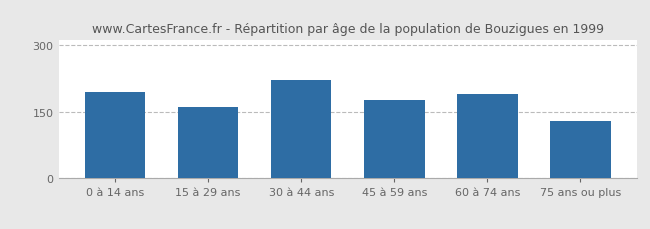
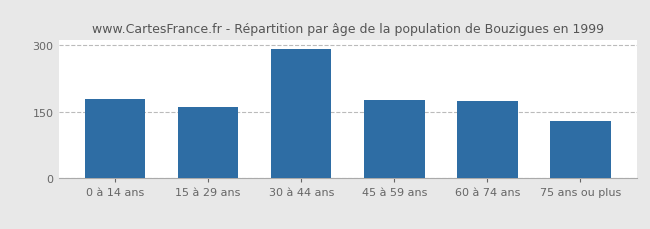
0 à 14 ans: 195 -> 178
30 à 44 ans: 220 -> 290
60 à 74 ans: 190 -> 174
